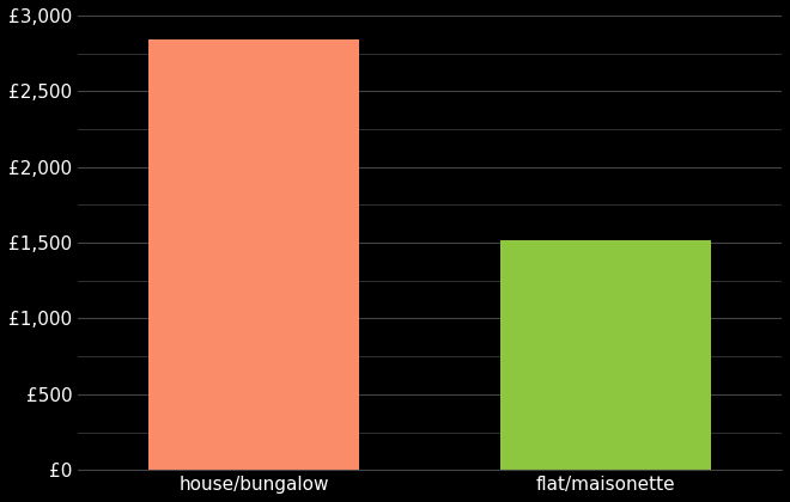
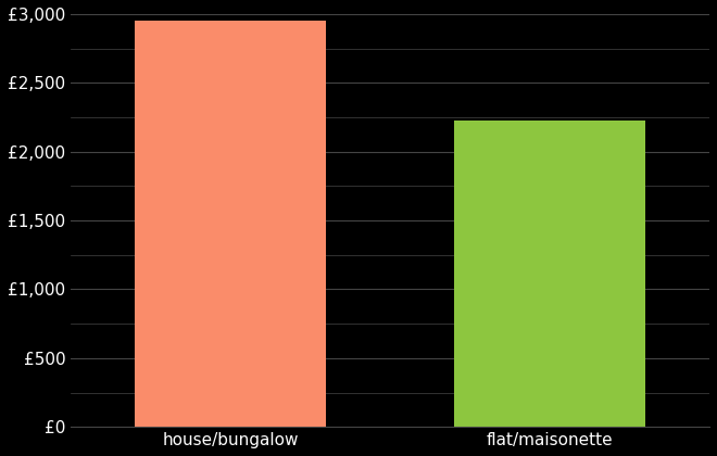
house/bungalow: £2,840 -> £2,950
flat/maisonette: £1,520 -> £2,230
